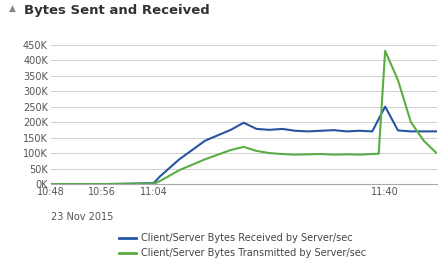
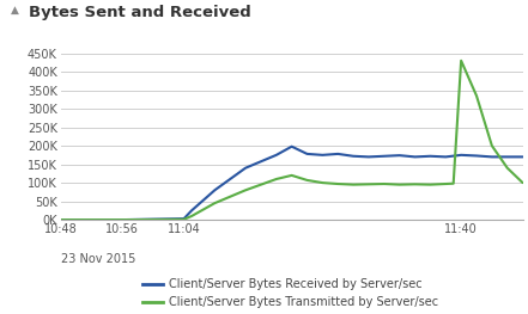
Client/Server Bytes Received by Server/sec/11:40: 250K -> 175K
